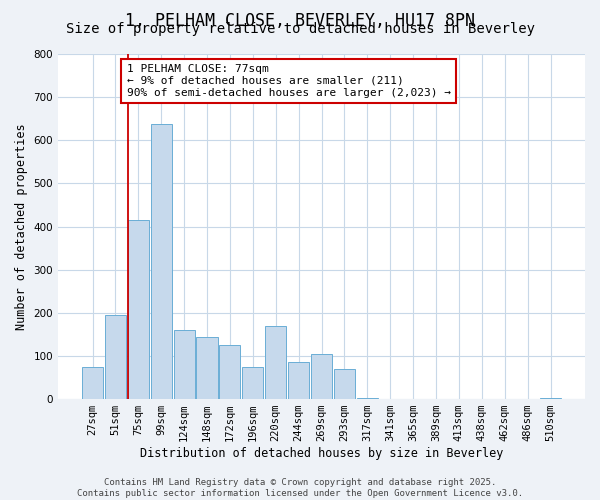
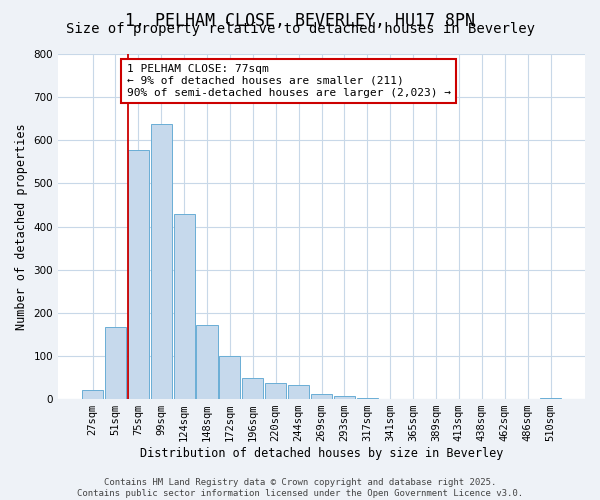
27sqm: 75 -> 20
51sqm: 195 -> 168
75sqm: 415 -> 578
124sqm: 160 -> 430
148sqm: 145 -> 172
172sqm: 125 -> 100
196sqm: 75 -> 50
220sqm: 170 -> 38
244sqm: 85 -> 32
269sqm: 105 -> 12
293sqm: 70 -> 8
